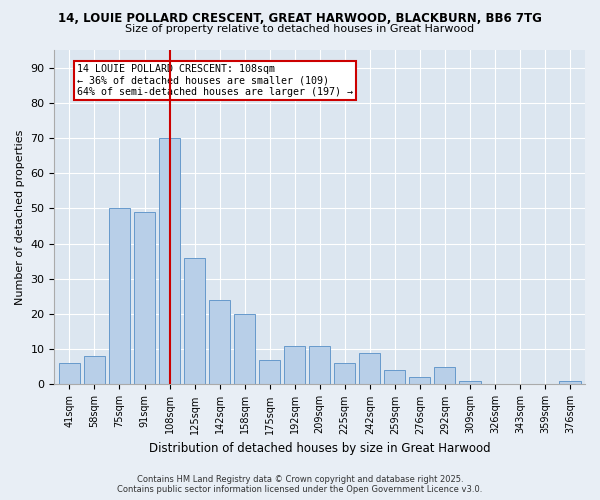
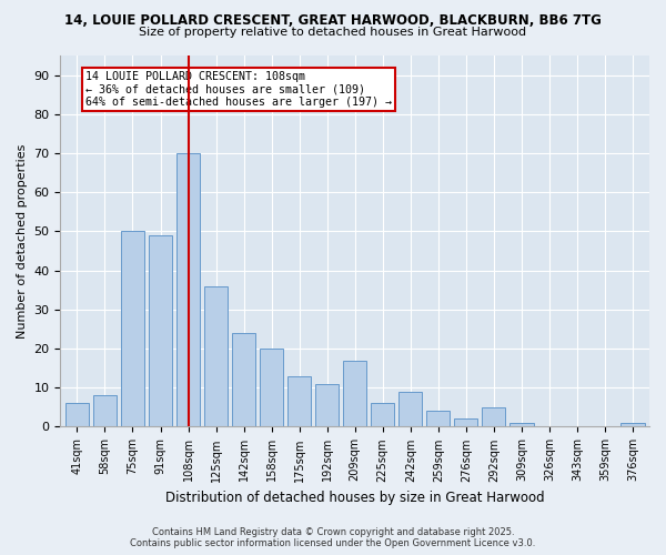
175sqm: 7 -> 13
209sqm: 11 -> 17
